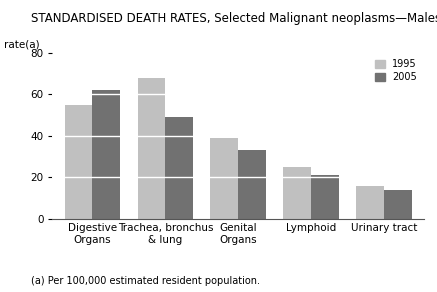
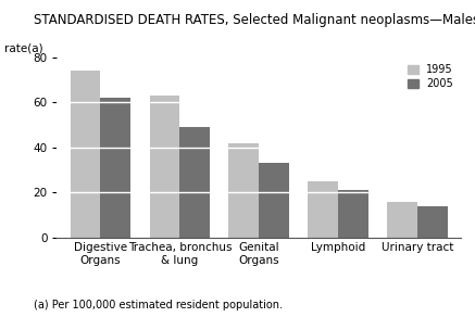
1995/Digestive Organs: 55 -> 74
1995/Trachea, bronchus & lung: 68 -> 63
1995/Genital Organs: 39 -> 42
